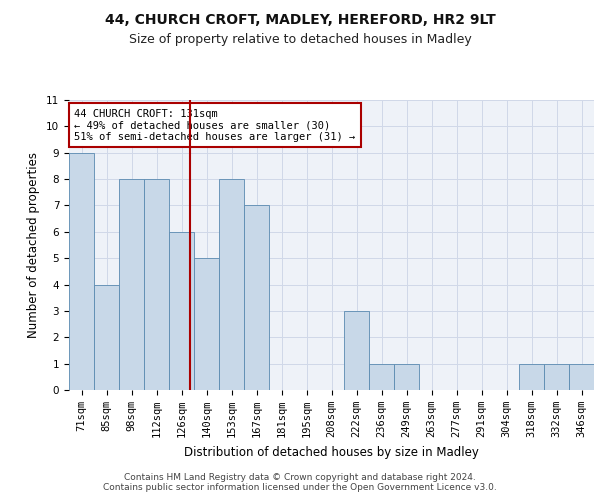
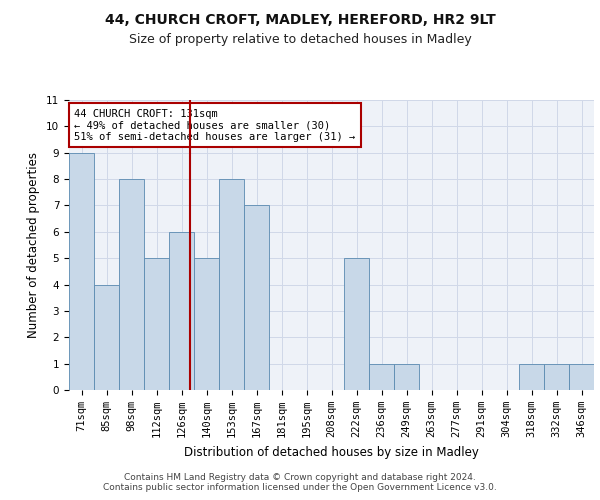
112sqm: 8 -> 5
222sqm: 3 -> 5
